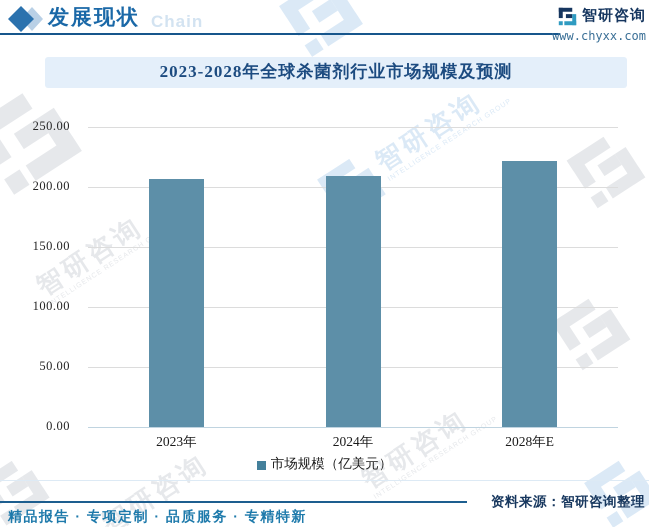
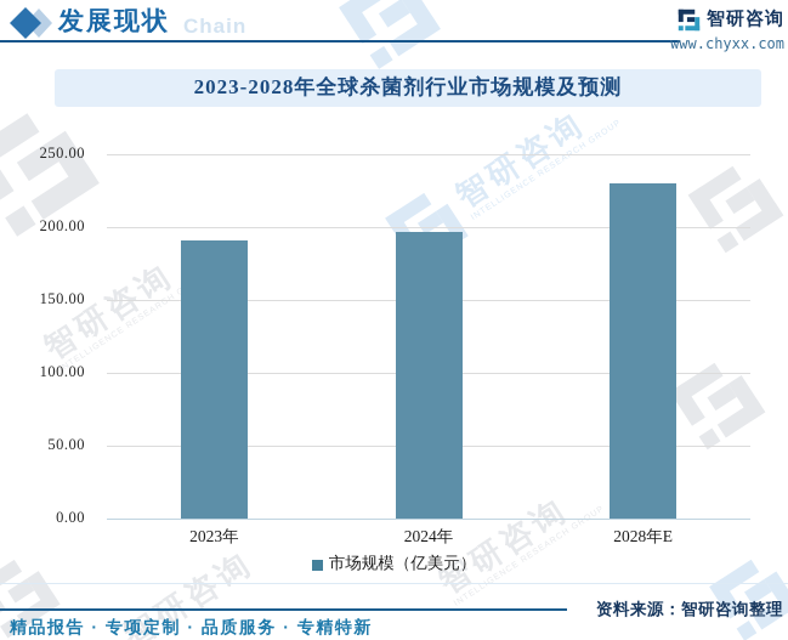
2023年: 207 -> 191
2024年: 209 -> 197
2028年E: 222 -> 230
